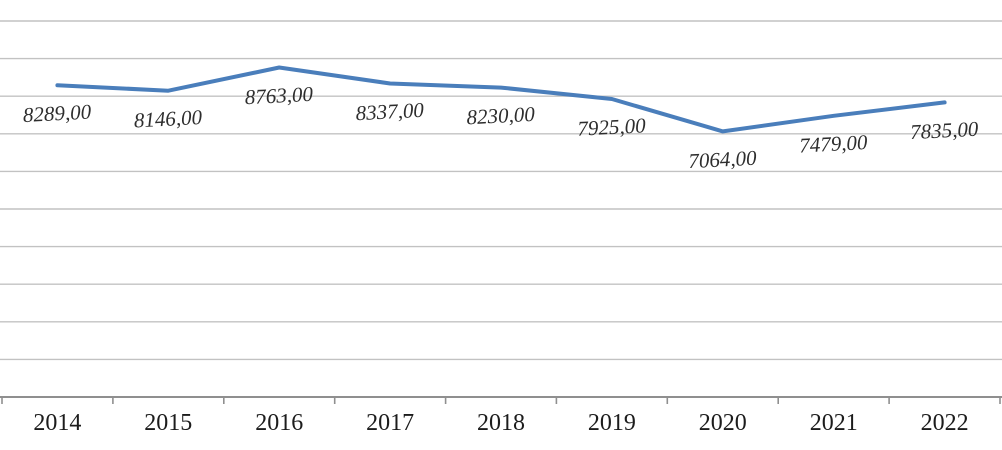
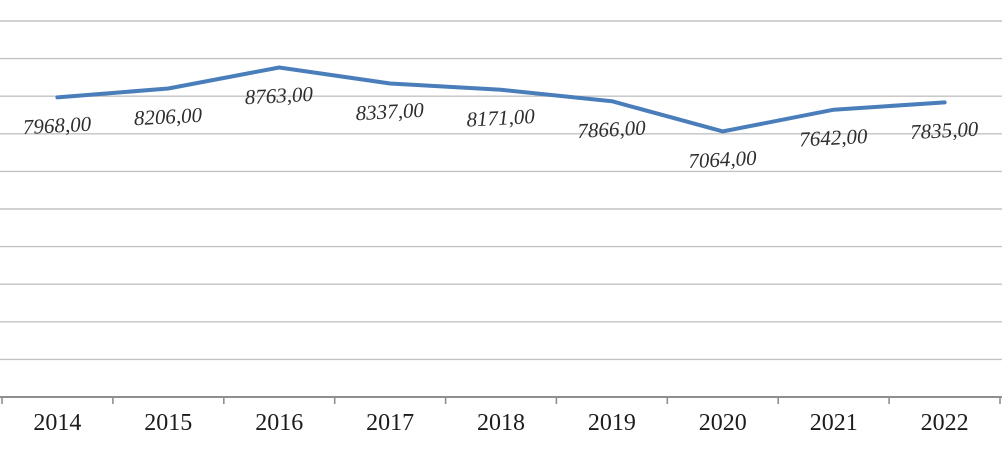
2014: 8289,00 -> 7968,00
2015: 8146,00 -> 8206,00
2018: 8230,00 -> 8171,00
2019: 7925,00 -> 7866,00
2021: 7479,00 -> 7642,00
